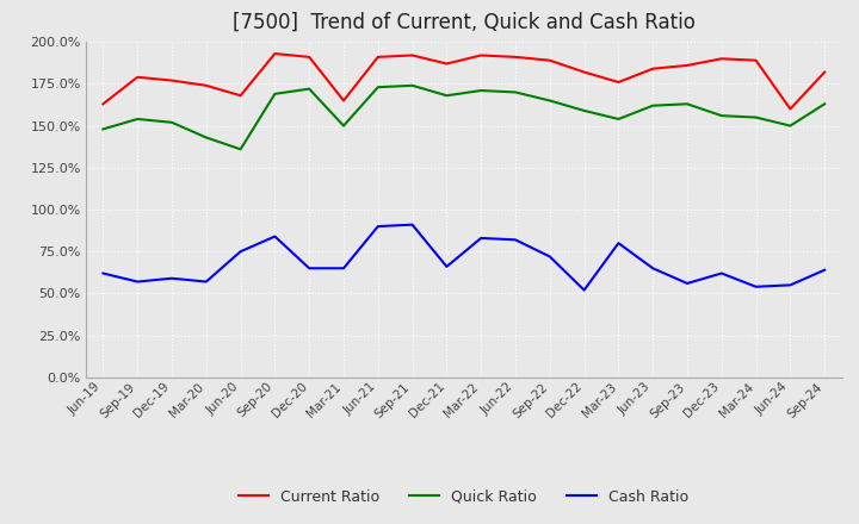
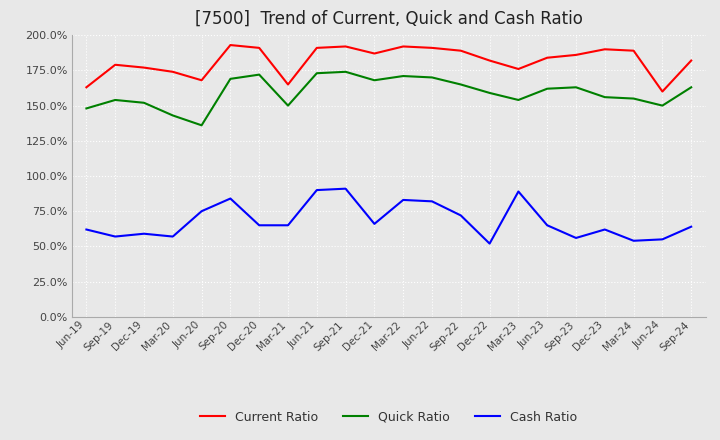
Cash Ratio/Mar-23: 80% -> 89%
